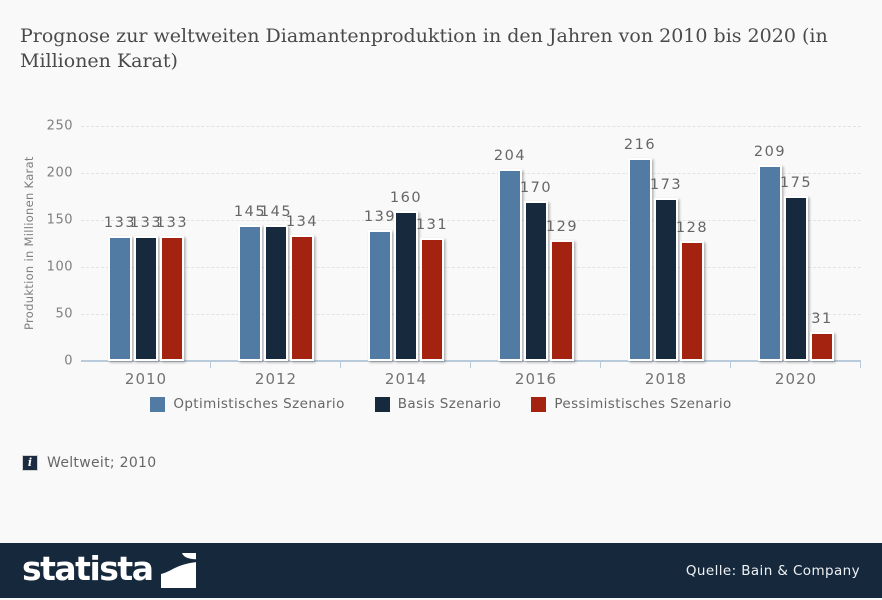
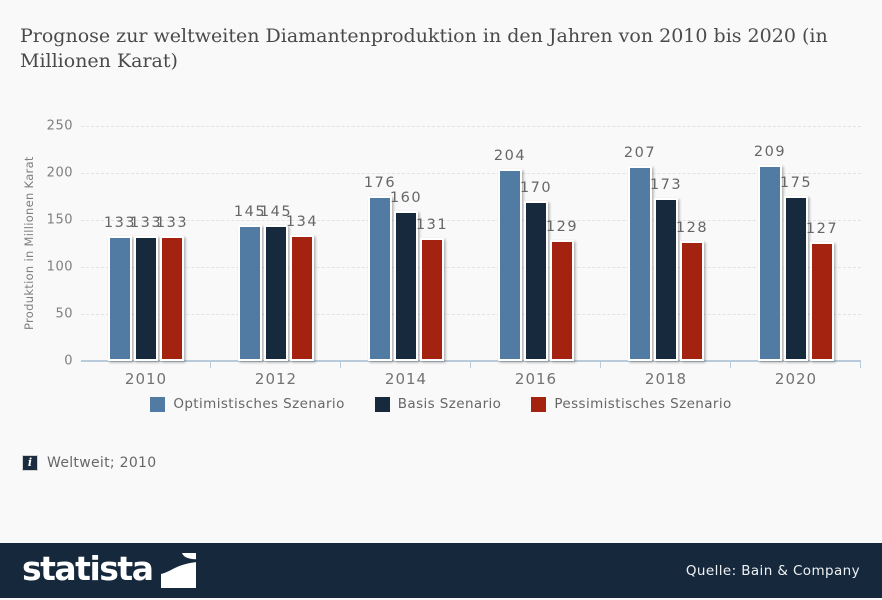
Optimistisches Szenario/2014: 139 -> 176
Optimistisches Szenario/2018: 216 -> 207
Pessimistisches Szenario/2020: 31 -> 127
